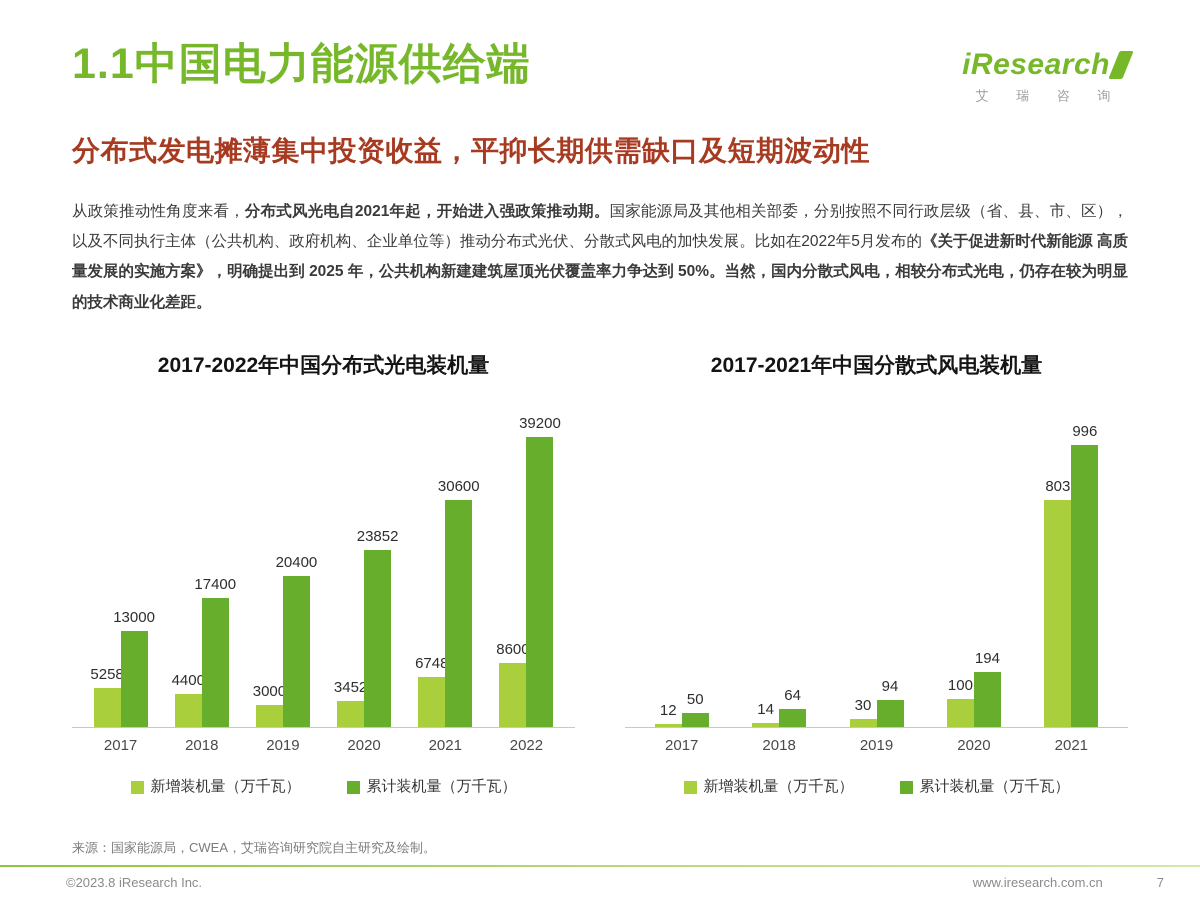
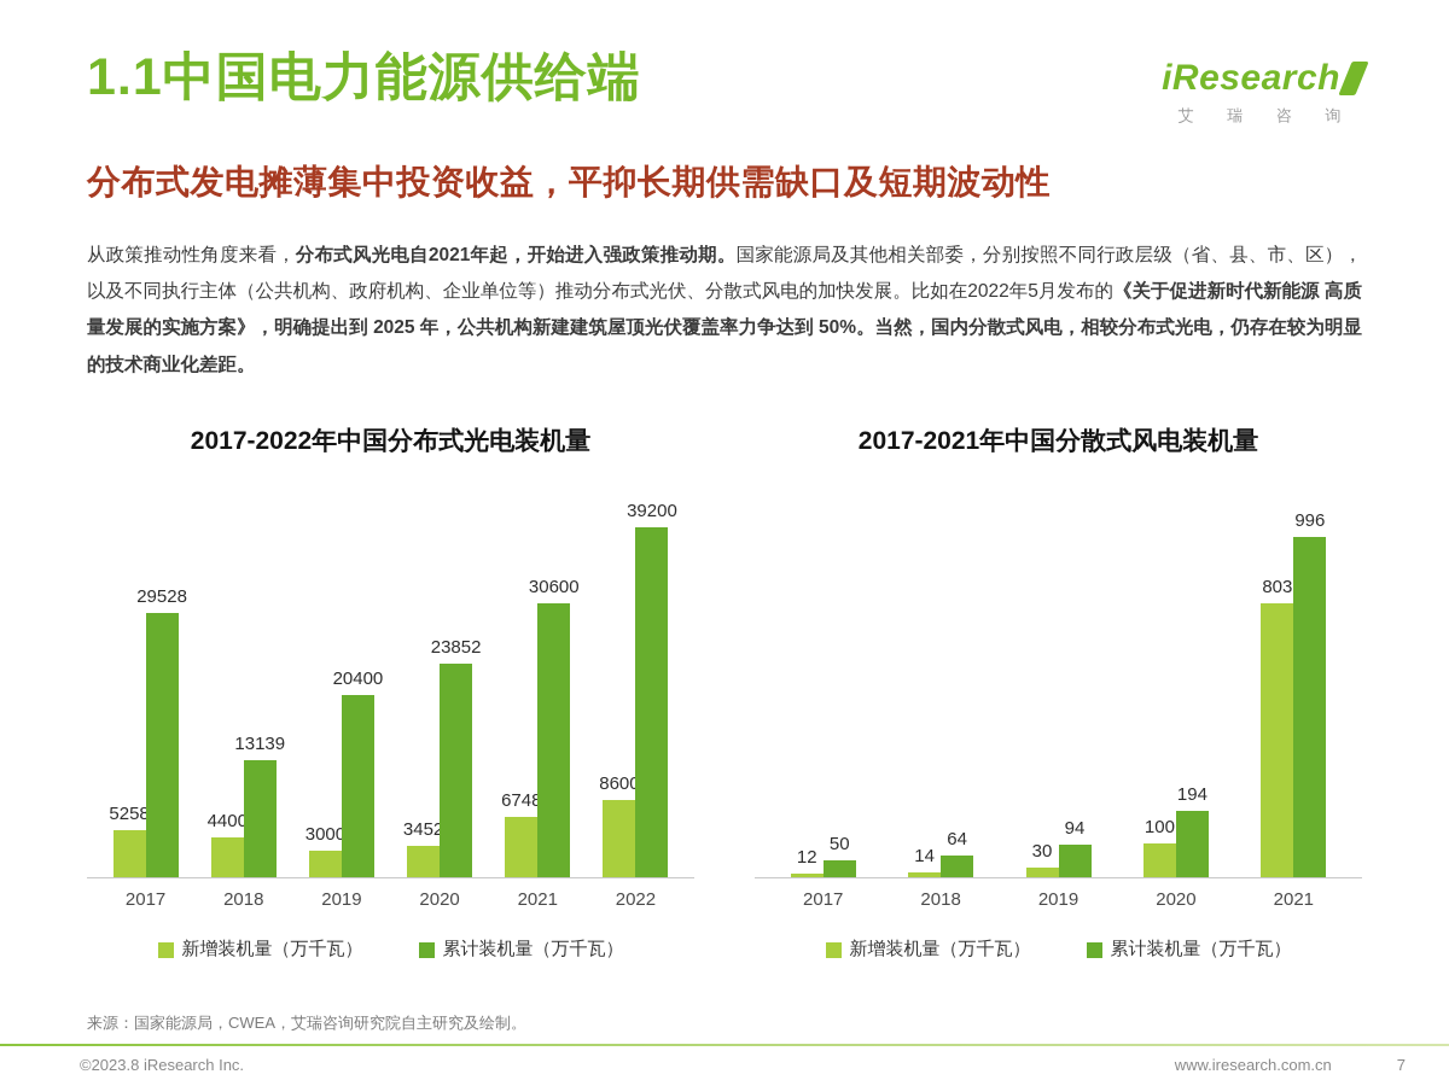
2017-2022年中国分布式光电装机量/累计装机量（万千瓦）/2017: 13000 -> 29528
2017-2022年中国分布式光电装机量/累计装机量（万千瓦）/2018: 17400 -> 13139
